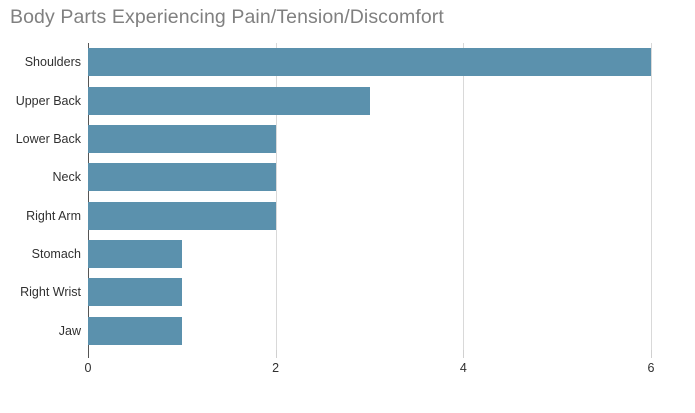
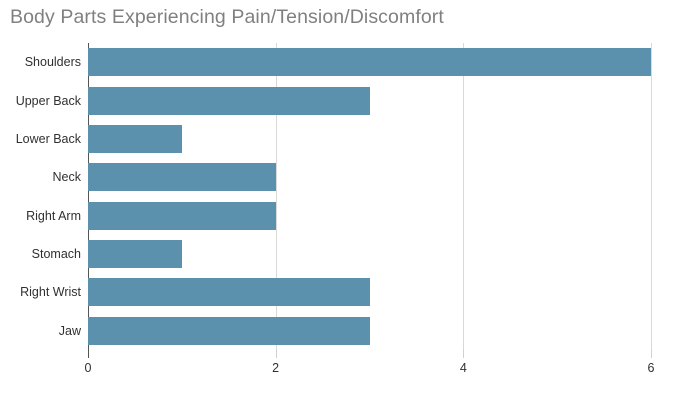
Lower Back: 2 -> 1
Right Wrist: 1 -> 3
Jaw: 1 -> 3
